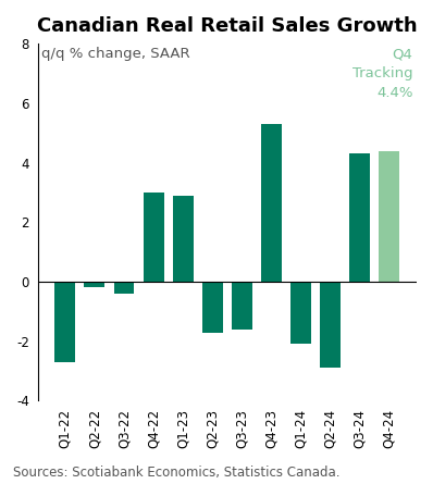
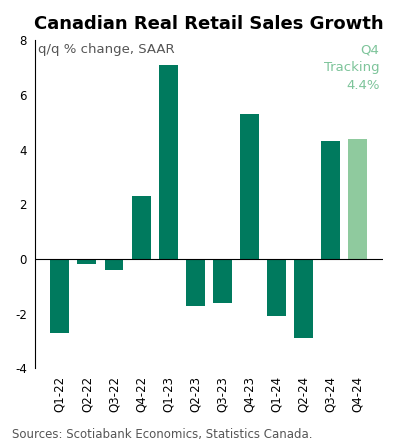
Q4-22: 3.0 -> 2.3
Q1-23: 2.9 -> 7.1
